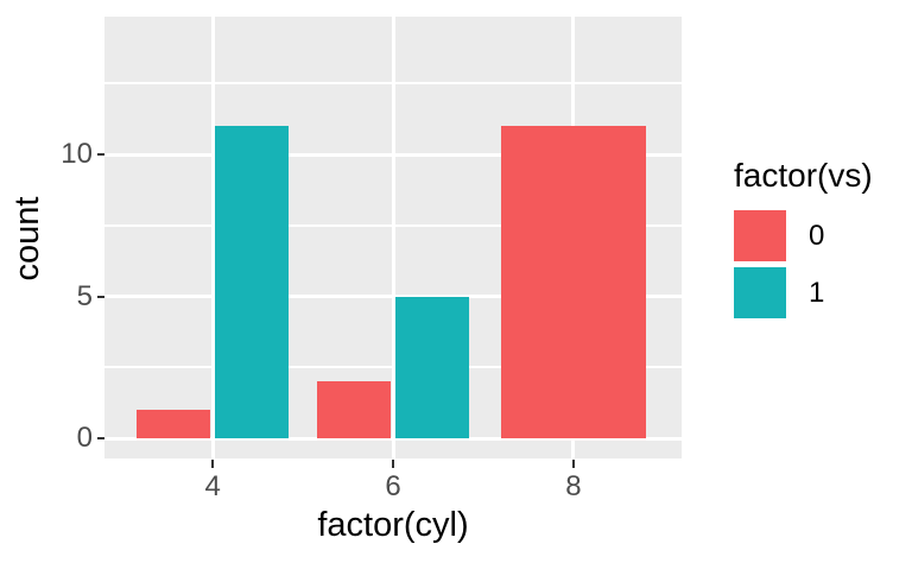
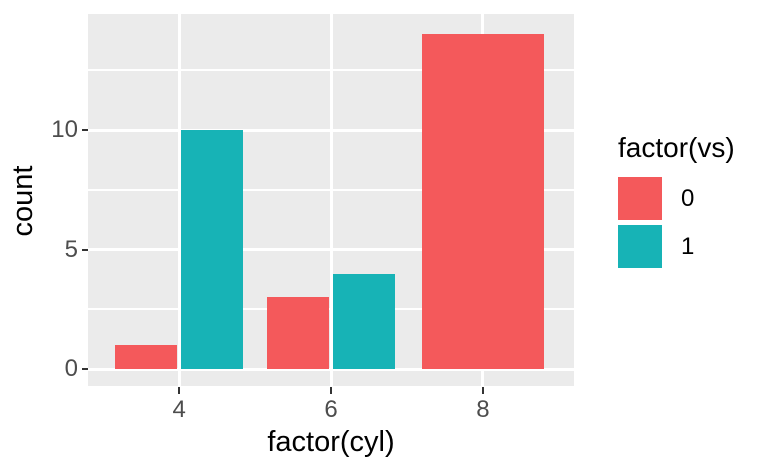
1/4: 11 -> 10
0/6: 2 -> 3
1/6: 5 -> 4
0/8: 11 -> 14
